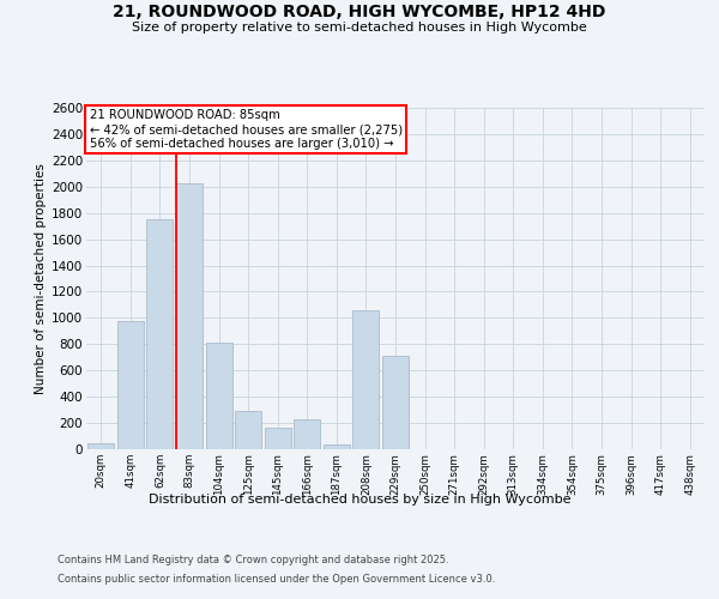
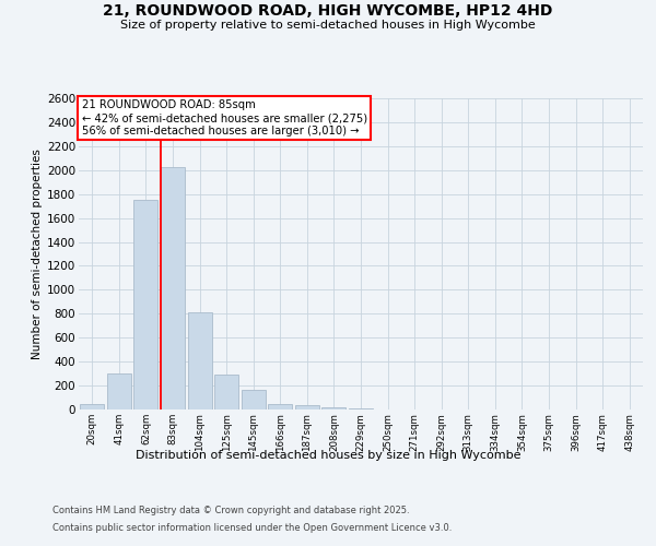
41sqm: 980 -> 300
166sqm: 230 -> 50
208sqm: 1060 -> 20
229sqm: 710 -> 0
